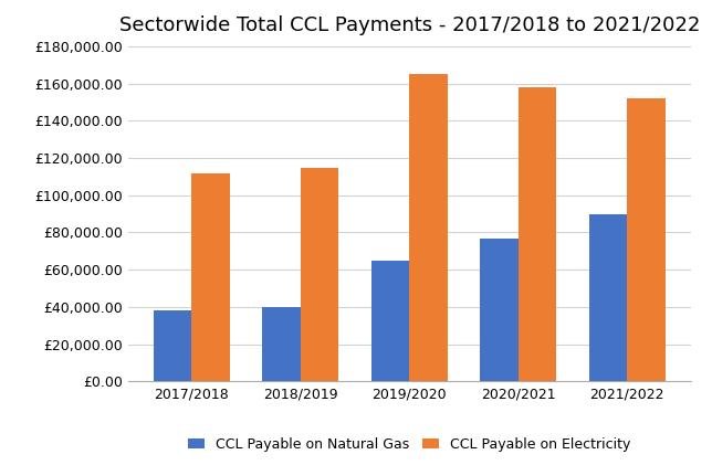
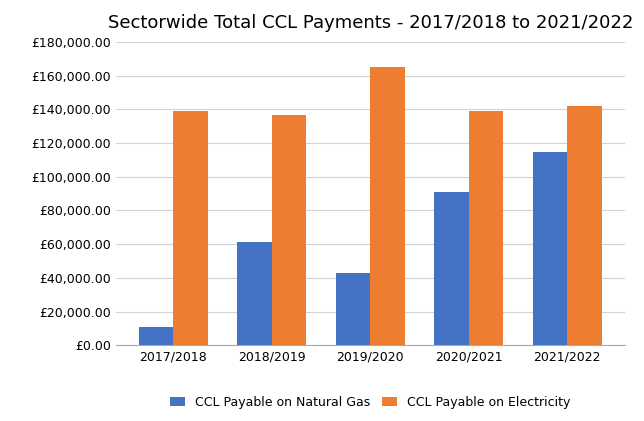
CCL Payable on Natural Gas/2017/2018: £38,000 -> £11,000
CCL Payable on Electricity/2017/2018: £112,000 -> £139,000
CCL Payable on Natural Gas/2018/2019: £40,000 -> £61,000
CCL Payable on Electricity/2018/2019: £115,000 -> £137,000
CCL Payable on Natural Gas/2019/2020: £65,000 -> £43,000
CCL Payable on Natural Gas/2020/2021: £77,000 -> £91,000
CCL Payable on Electricity/2020/2021: £158,000 -> £139,000
CCL Payable on Natural Gas/2021/2022: £90,000 -> £115,000
CCL Payable on Electricity/2021/2022: £152,000 -> £142,000
